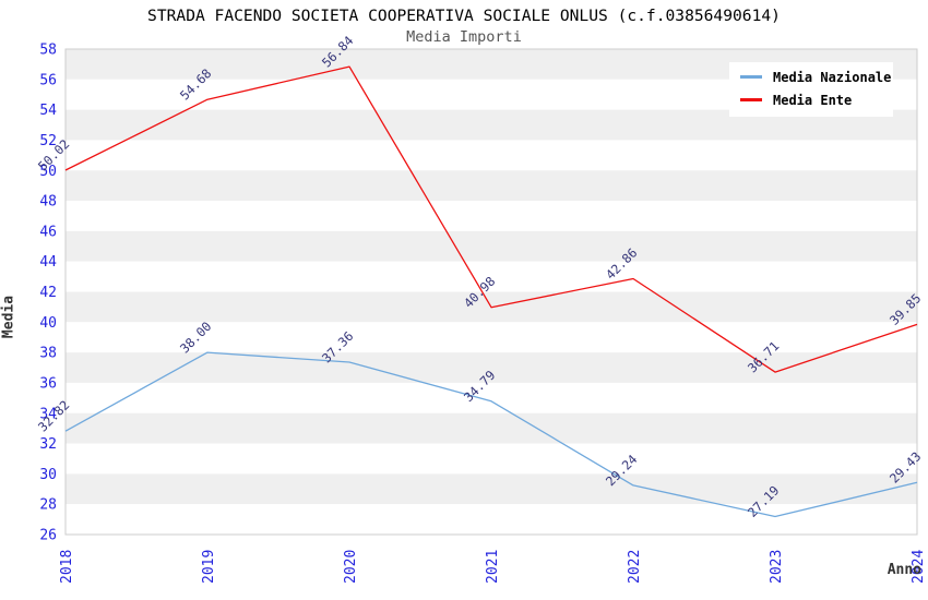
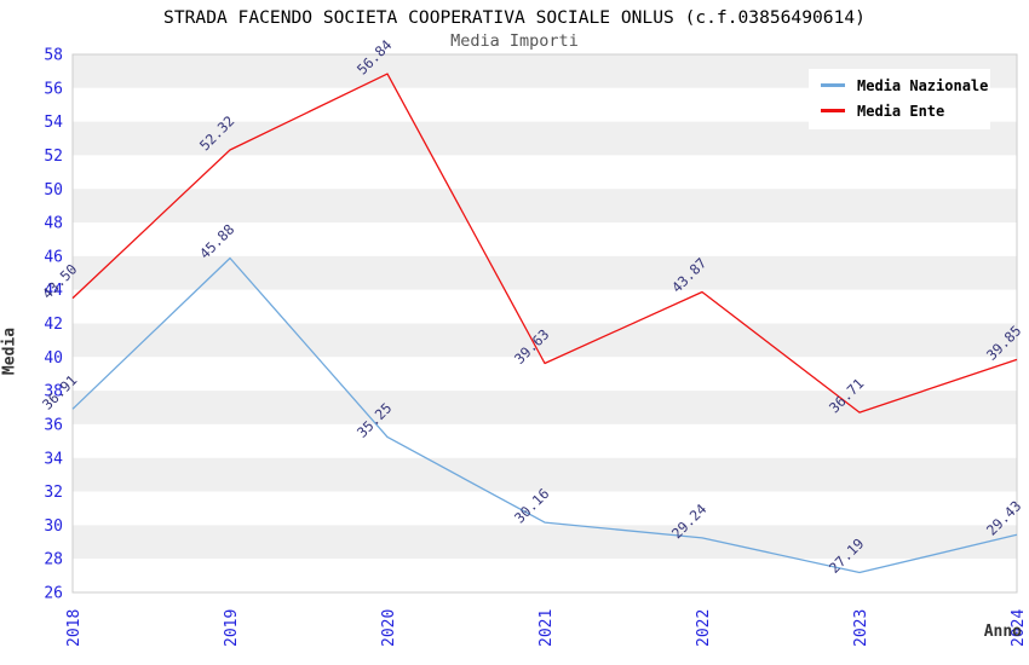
Media Nazionale/2018: 32.82 -> 36.91
Media Ente/2018: 50.02 -> 43.50
Media Nazionale/2019: 38.00 -> 45.88
Media Ente/2019: 54.68 -> 52.32
Media Nazionale/2020: 37.36 -> 35.25
Media Nazionale/2021: 34.79 -> 30.16
Media Ente/2021: 40.98 -> 39.63
Media Ente/2022: 42.86 -> 43.87
